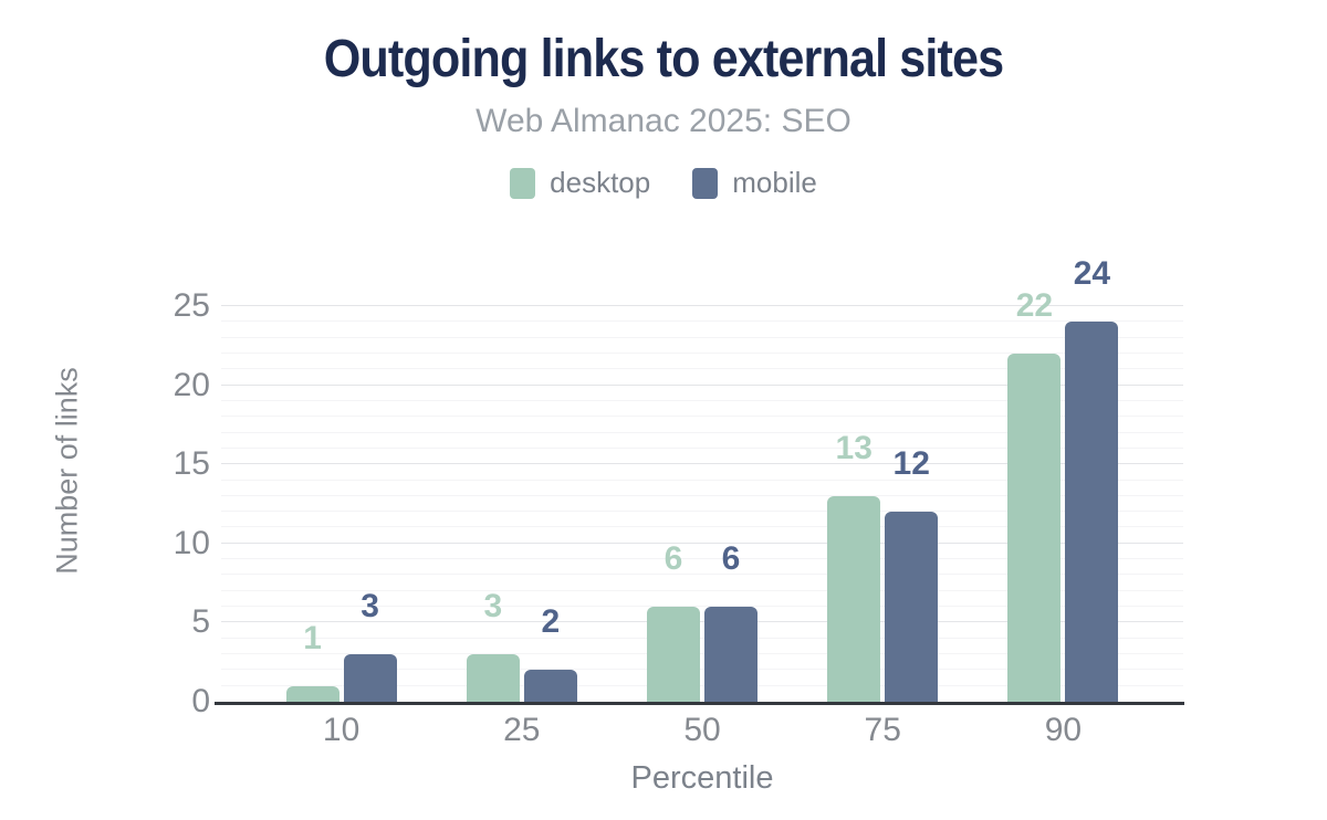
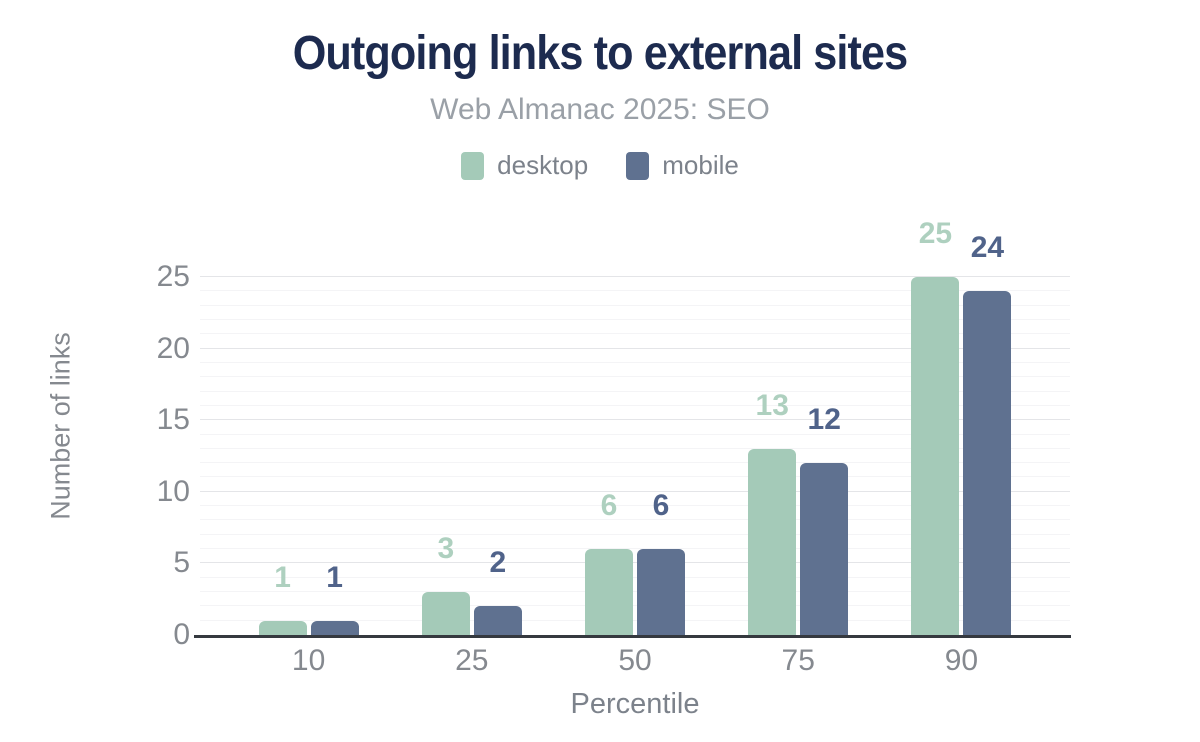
mobile/10: 3 -> 1
desktop/90: 22 -> 25
